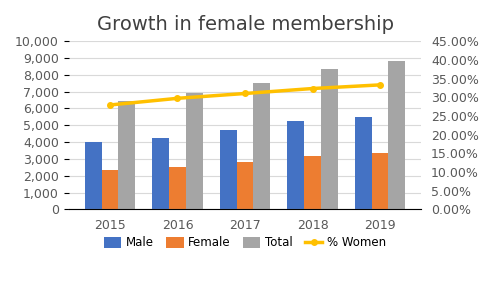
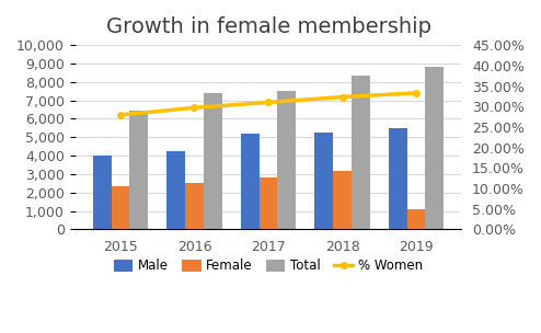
Total/2016: 6,900 -> 7,400
Male/2017: 4,700 -> 5,200
Female/2019: 3,400 -> 1,100
